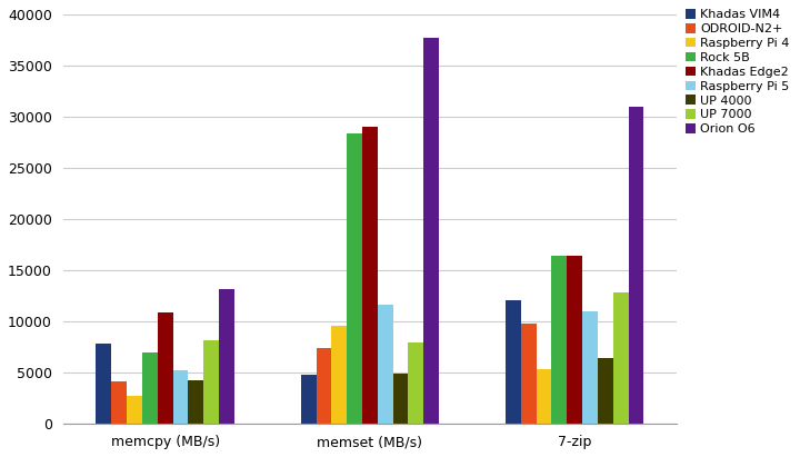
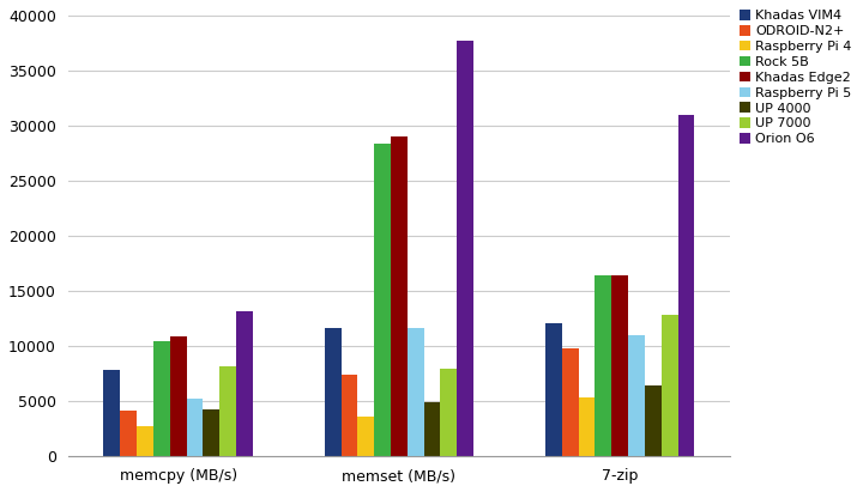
Rock 5B/memcpy (MB/s): 7000 -> 10500
Khadas VIM4/memset (MB/s): 4800 -> 11700
Raspberry Pi 4/memset (MB/s): 9600 -> 3600
